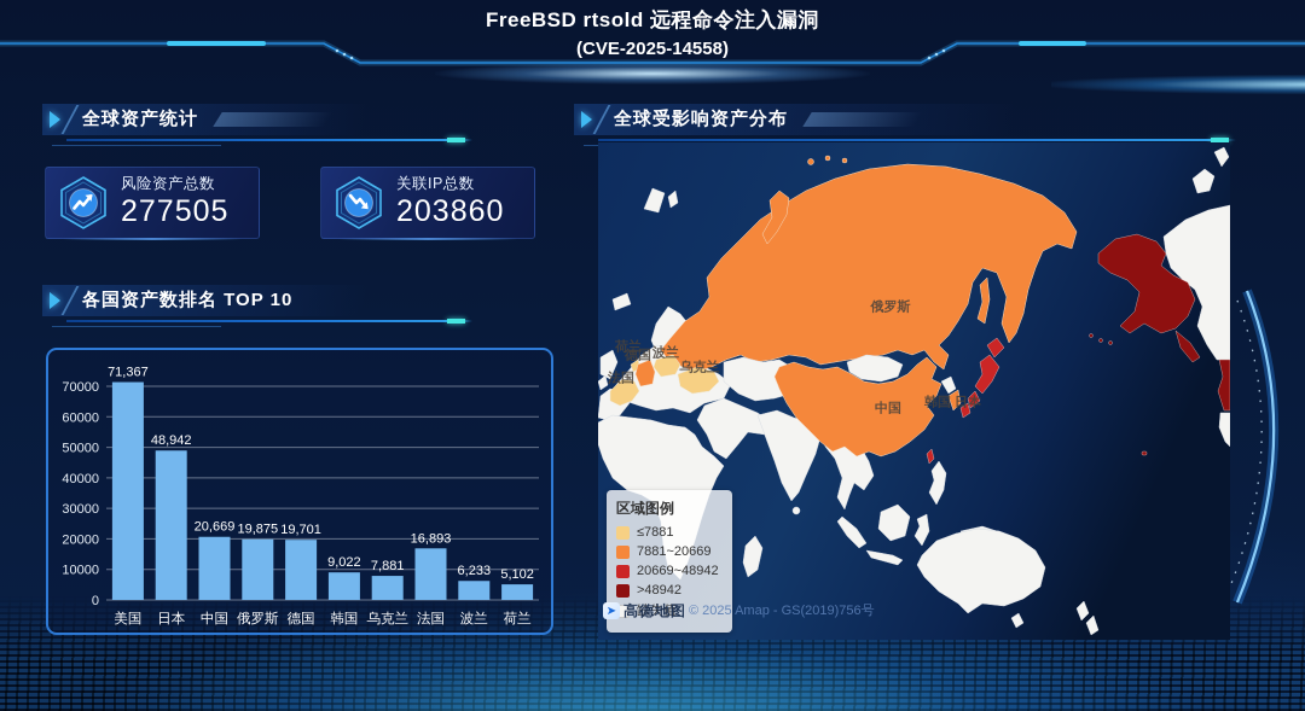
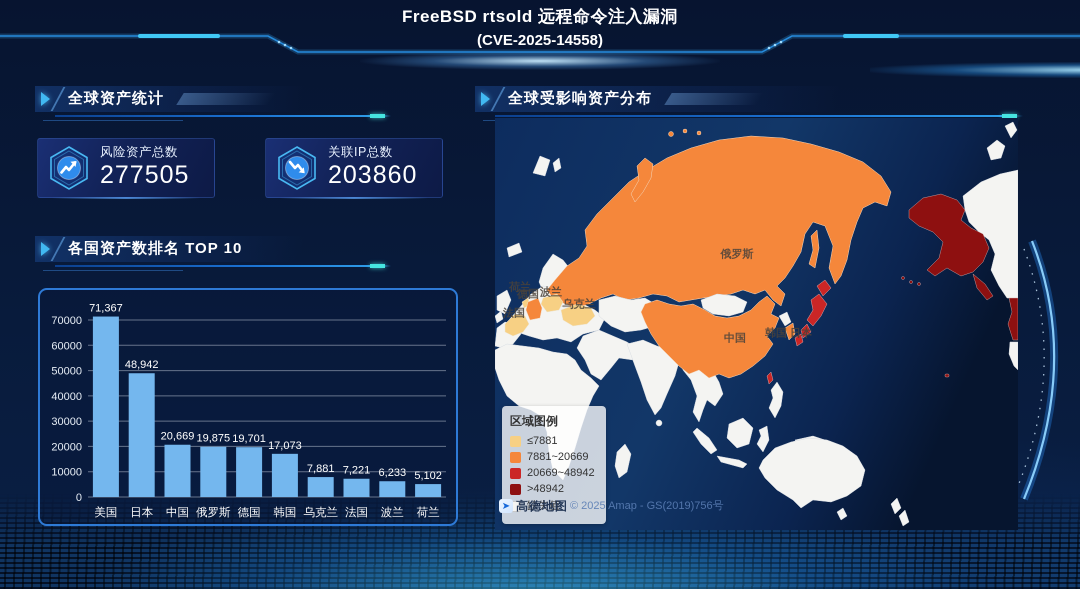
韩国: 9,022 -> 17,073
法国: 16,893 -> 7,221
